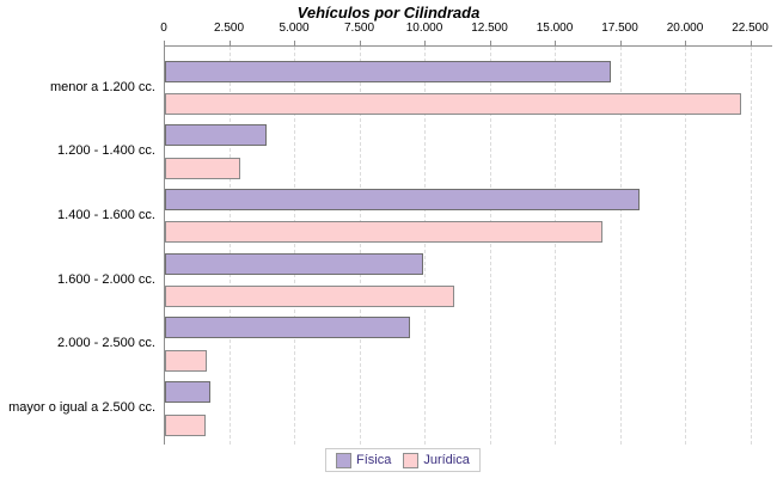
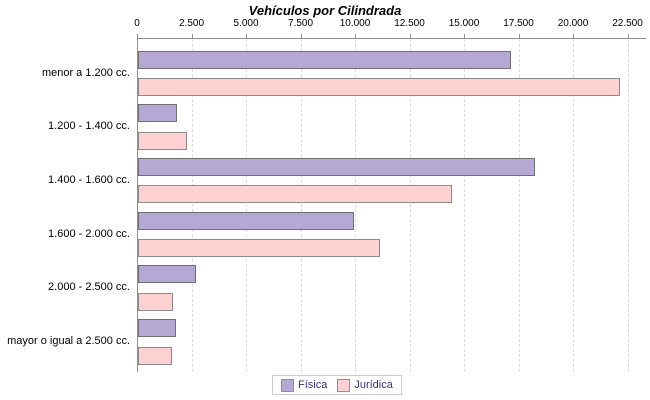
Física/1.200 - 1.400 cc.: 3800 -> 1700
Jurídica/1.200 - 1.400 cc.: 2800 -> 2200
Jurídica/1.400 - 1.600 cc.: 16700 -> 14300
Física/2.000 - 2.500 cc.: 9300 -> 2600
